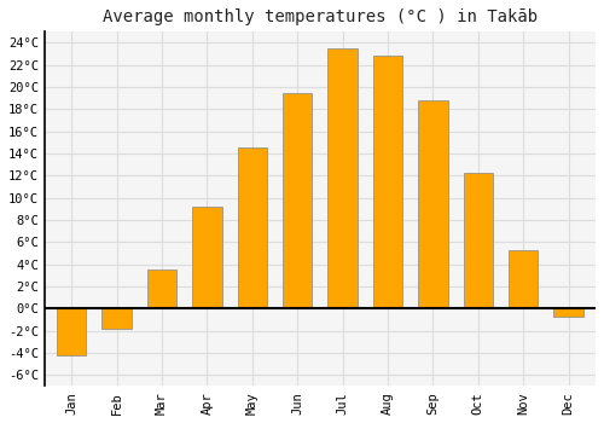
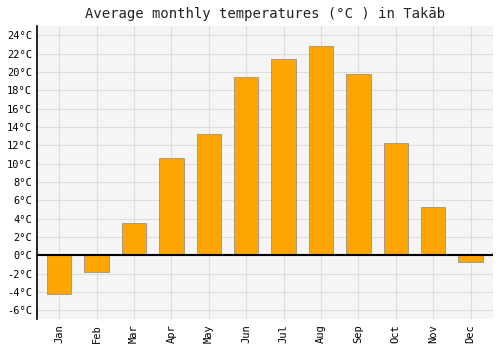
Apr: 9.2°C -> 10.6°C
May: 14.5°C -> 13.2°C
Jul: 23.5°C -> 21.4°C
Sep: 18.8°C -> 19.8°C
